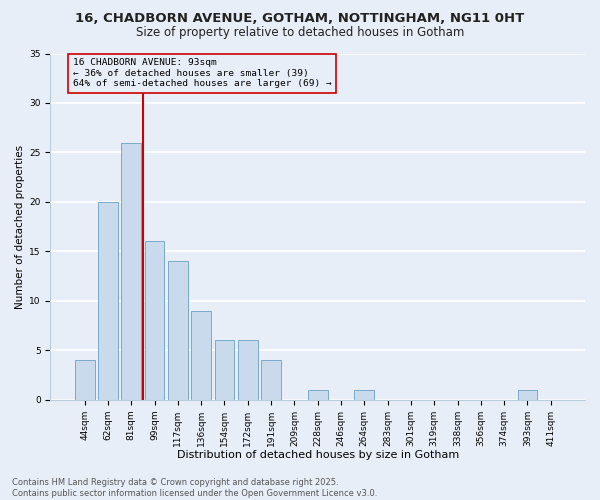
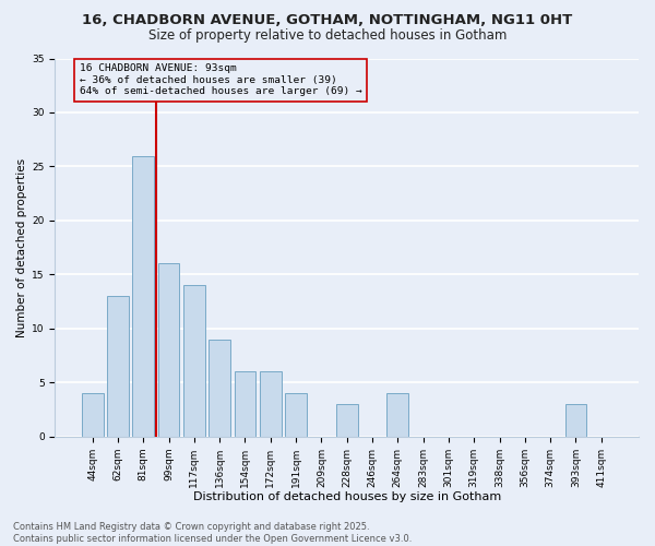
62sqm: 20 -> 13
228sqm: 1 -> 3
264sqm: 1 -> 4
393sqm: 1 -> 3
